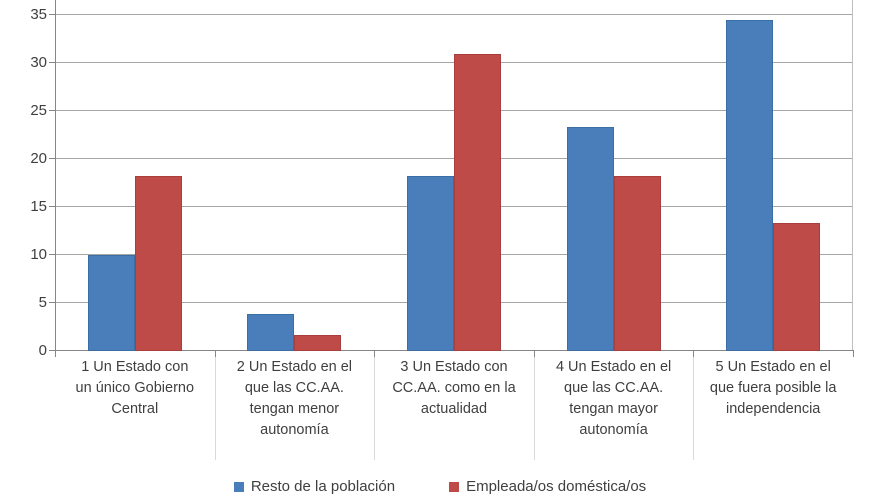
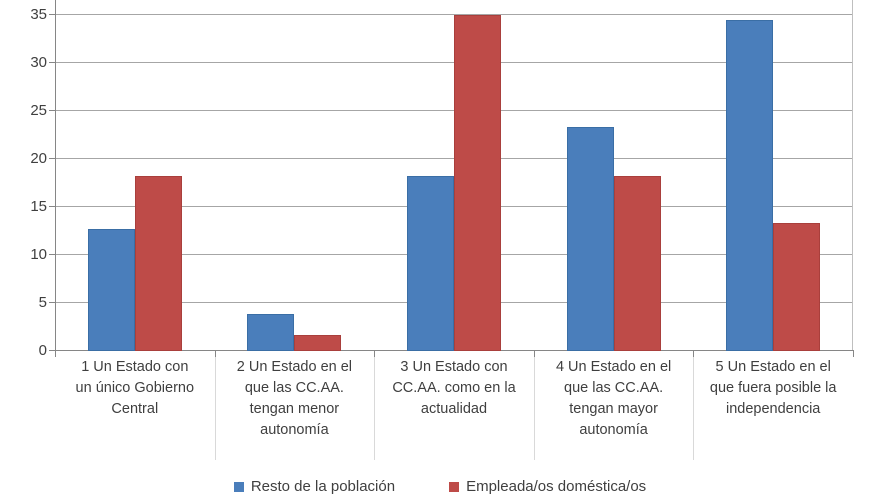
Resto de la población/1 Un Estado con un único Gobierno Central: 10 -> 13
Empleada/os doméstica/os/3 Un Estado con CC.AA. como en la actualidad: 31 -> 35
